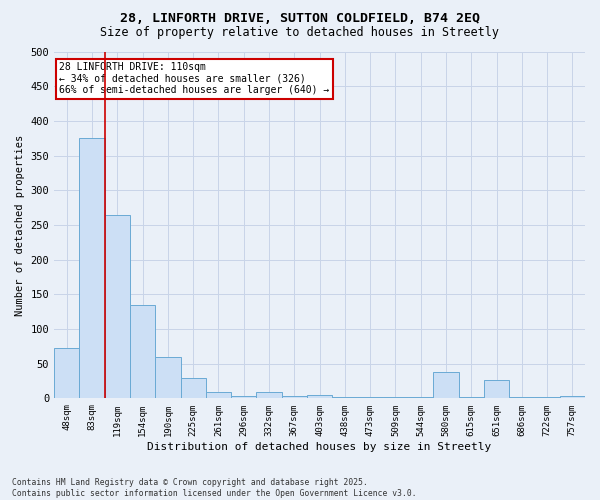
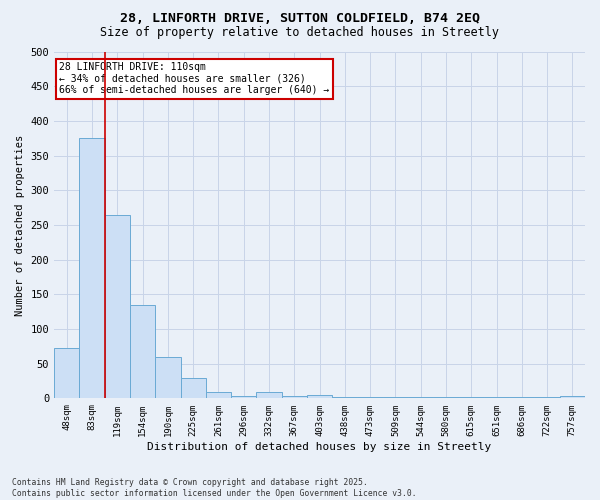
580sqm: 38 -> 2
651sqm: 26 -> 2
